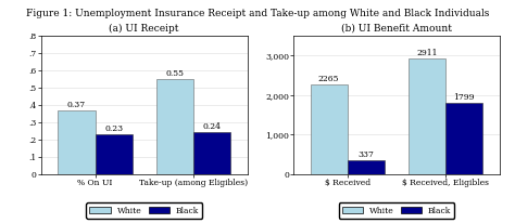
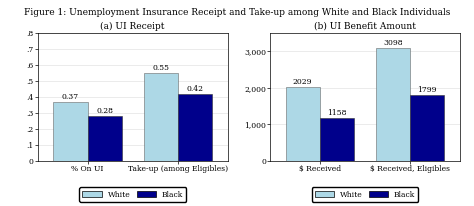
(a) UI Receipt/Black/% On UI: 0.23 -> 0.28
(a) UI Receipt/Black/Take-up (among Eligibles): 0.24 -> 0.42
(b) UI Benefit Amount/White/$ Received: 2265 -> 2029
(b) UI Benefit Amount/Black/$ Received: 337 -> 1158
(b) UI Benefit Amount/White/$ Received, Eligibles: 2911 -> 3098
